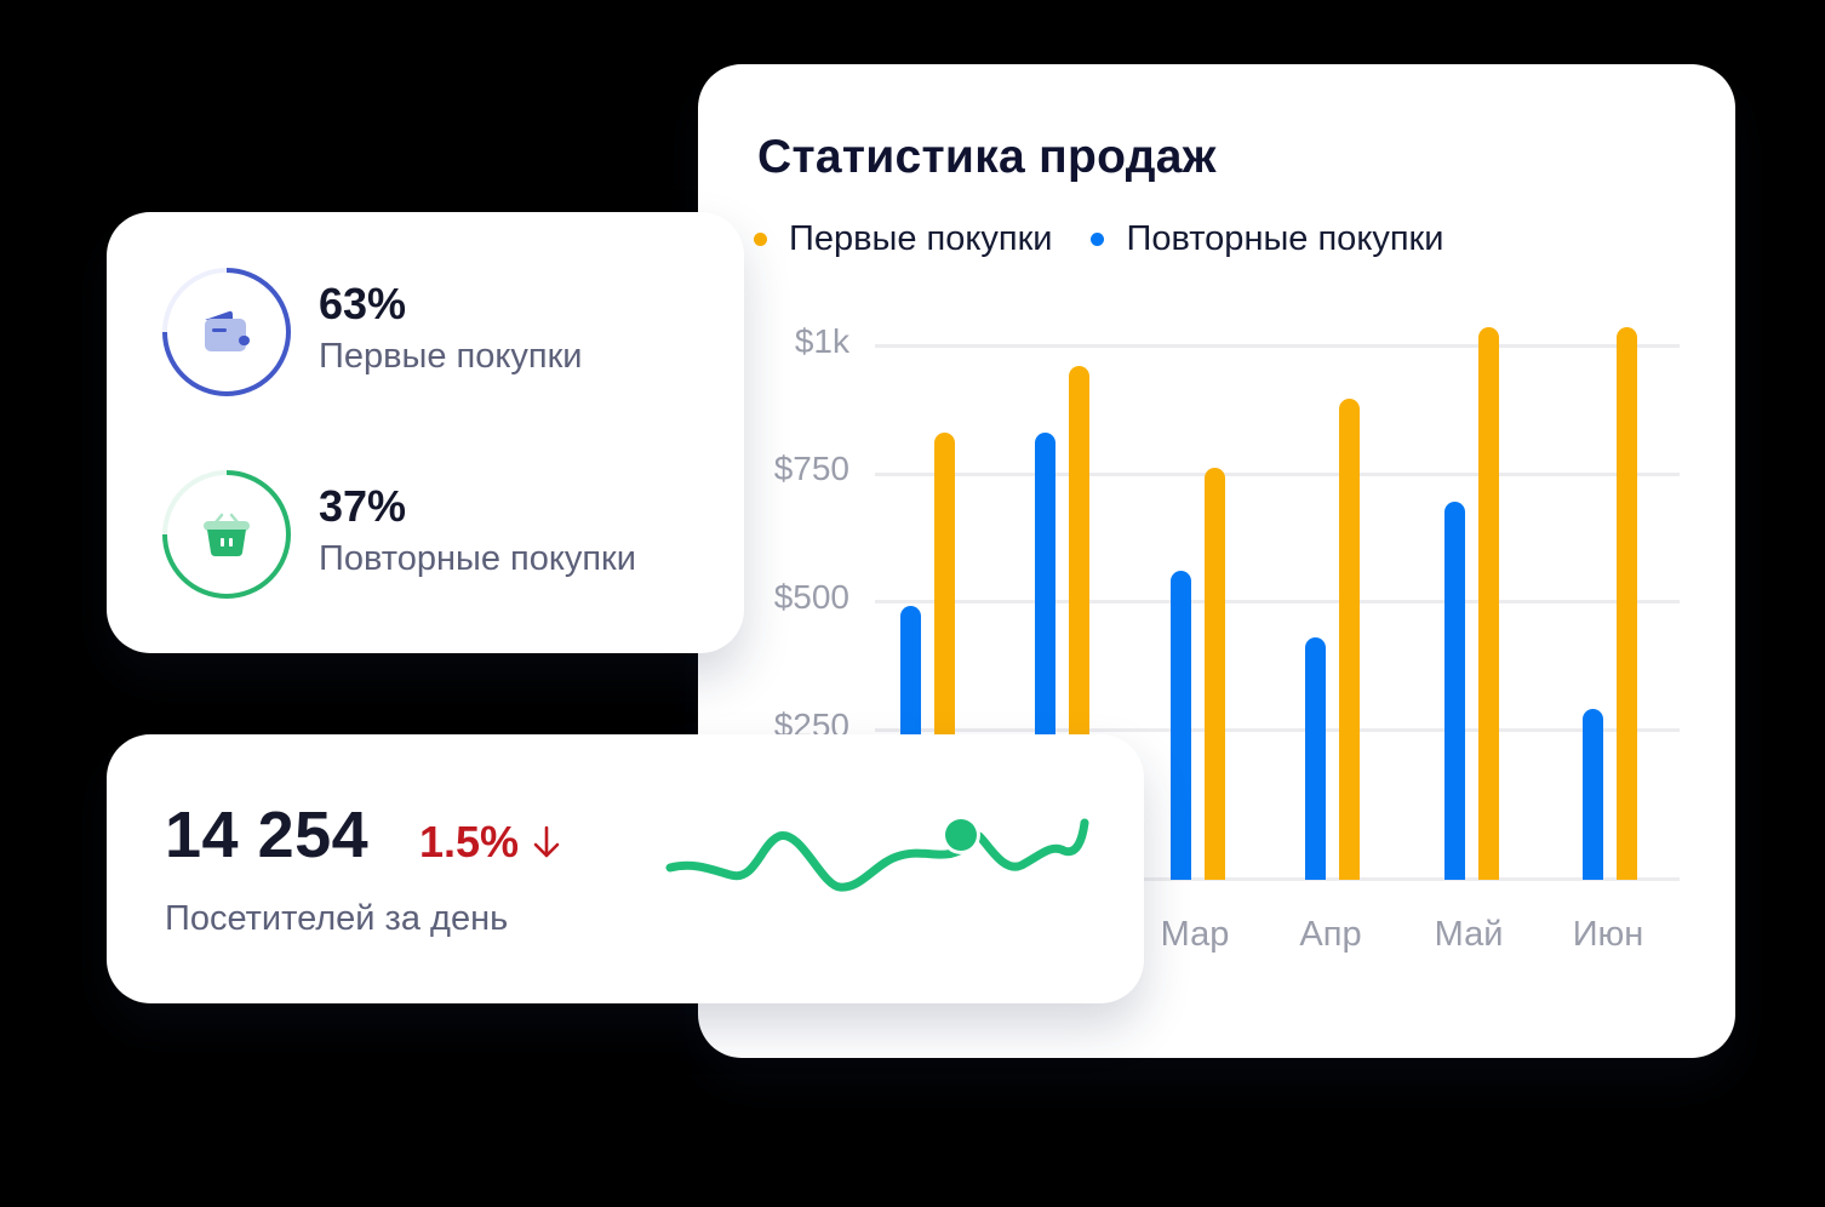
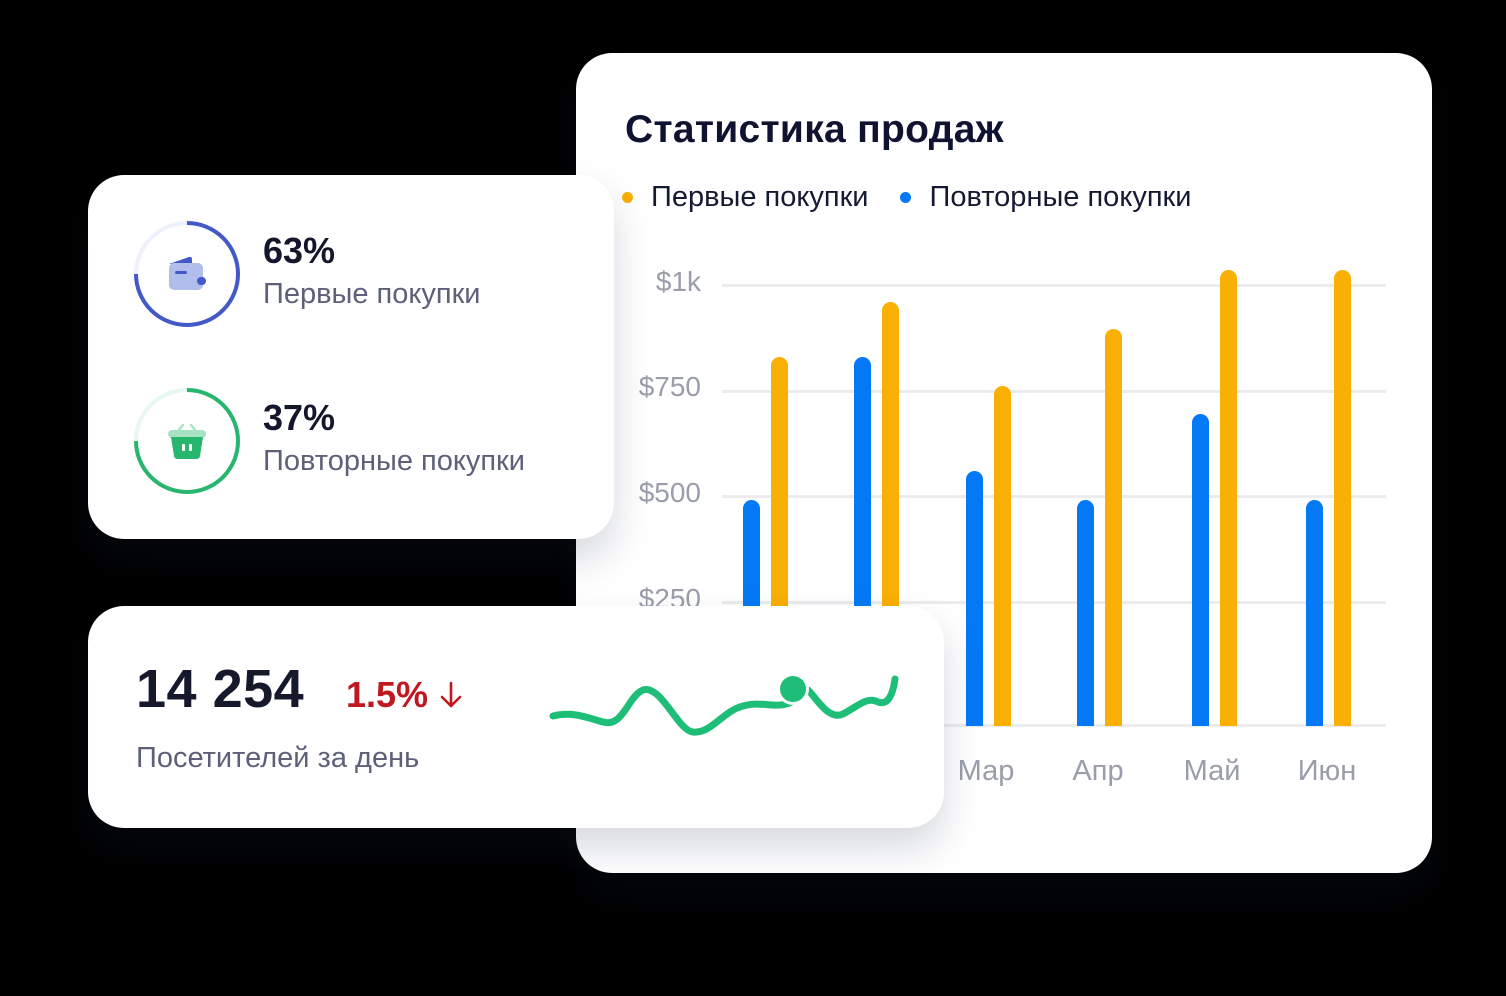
Повторные покупки/Апр: $430 -> $490
Повторные покупки/Июн: $290 -> $490
